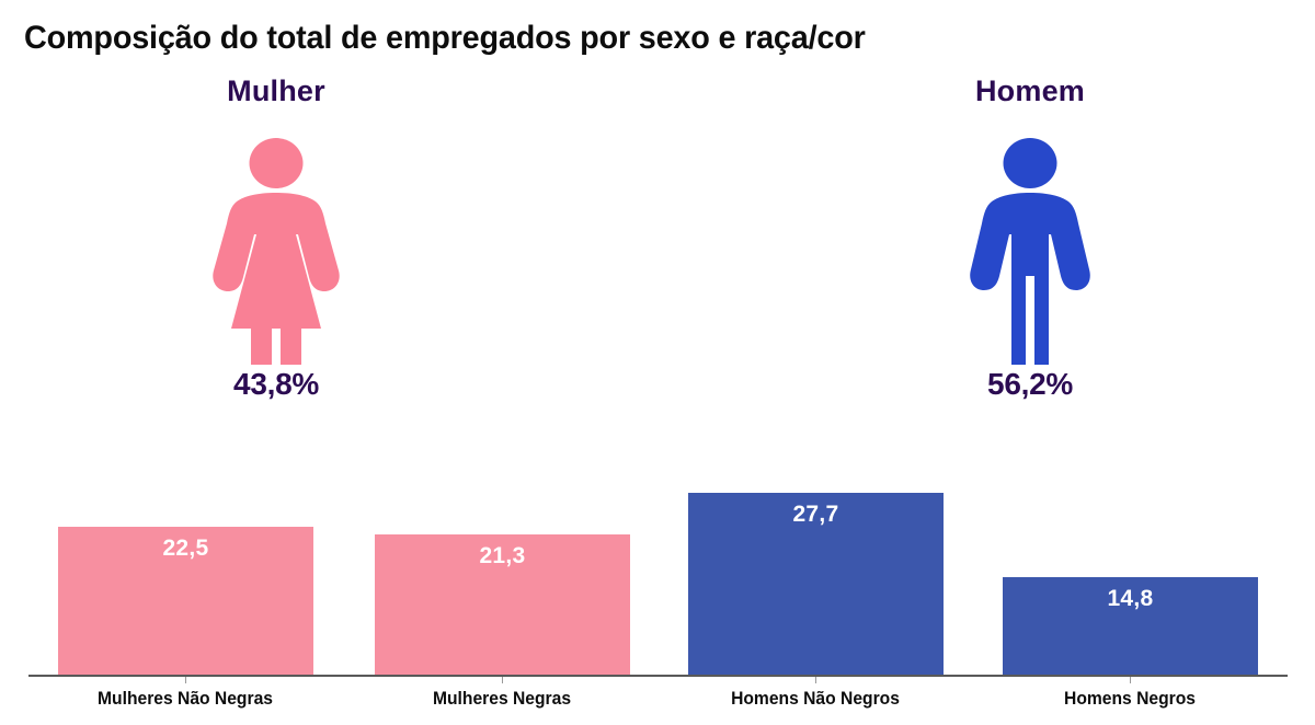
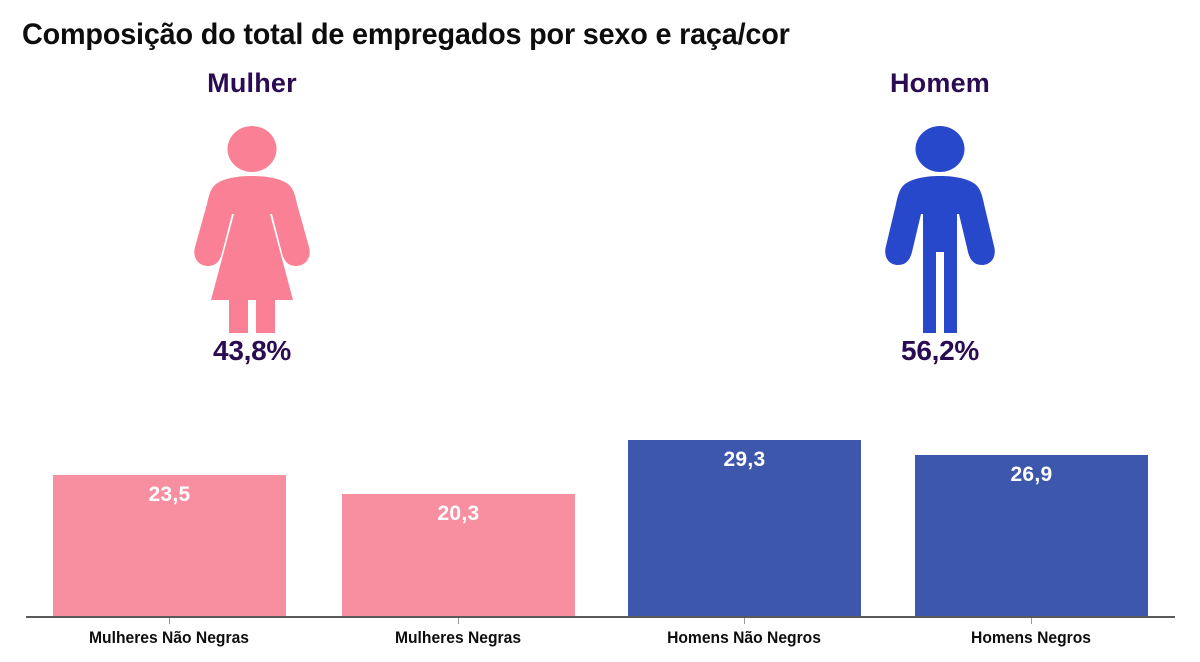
Mulheres Não Negras: 22,5 -> 23,5
Mulheres Negras: 21,3 -> 20,3
Homens Não Negros: 27,7 -> 29,3
Homens Negros: 14,8 -> 26,9
